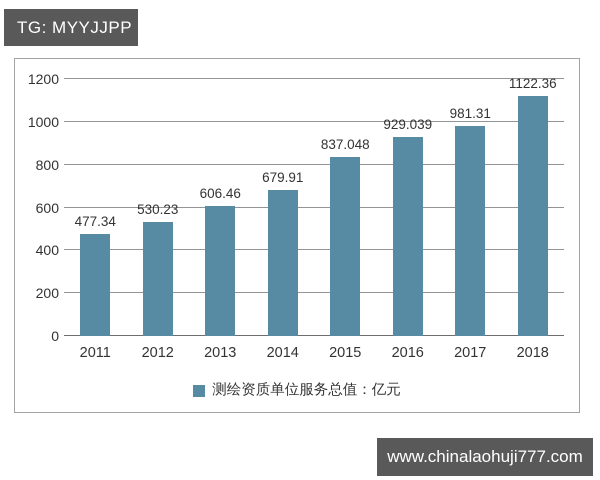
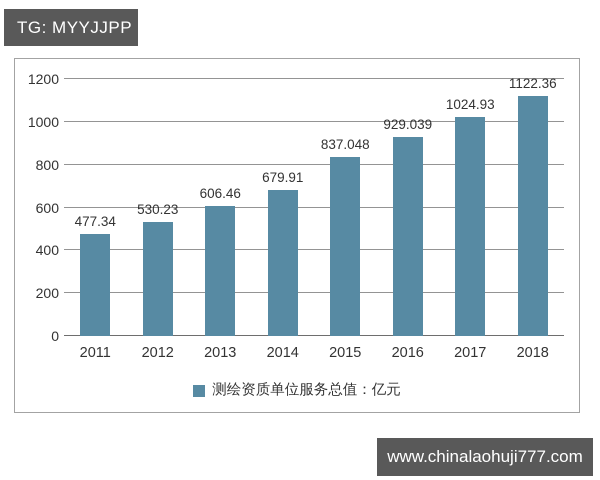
2017: 981.31 -> 1024.93
